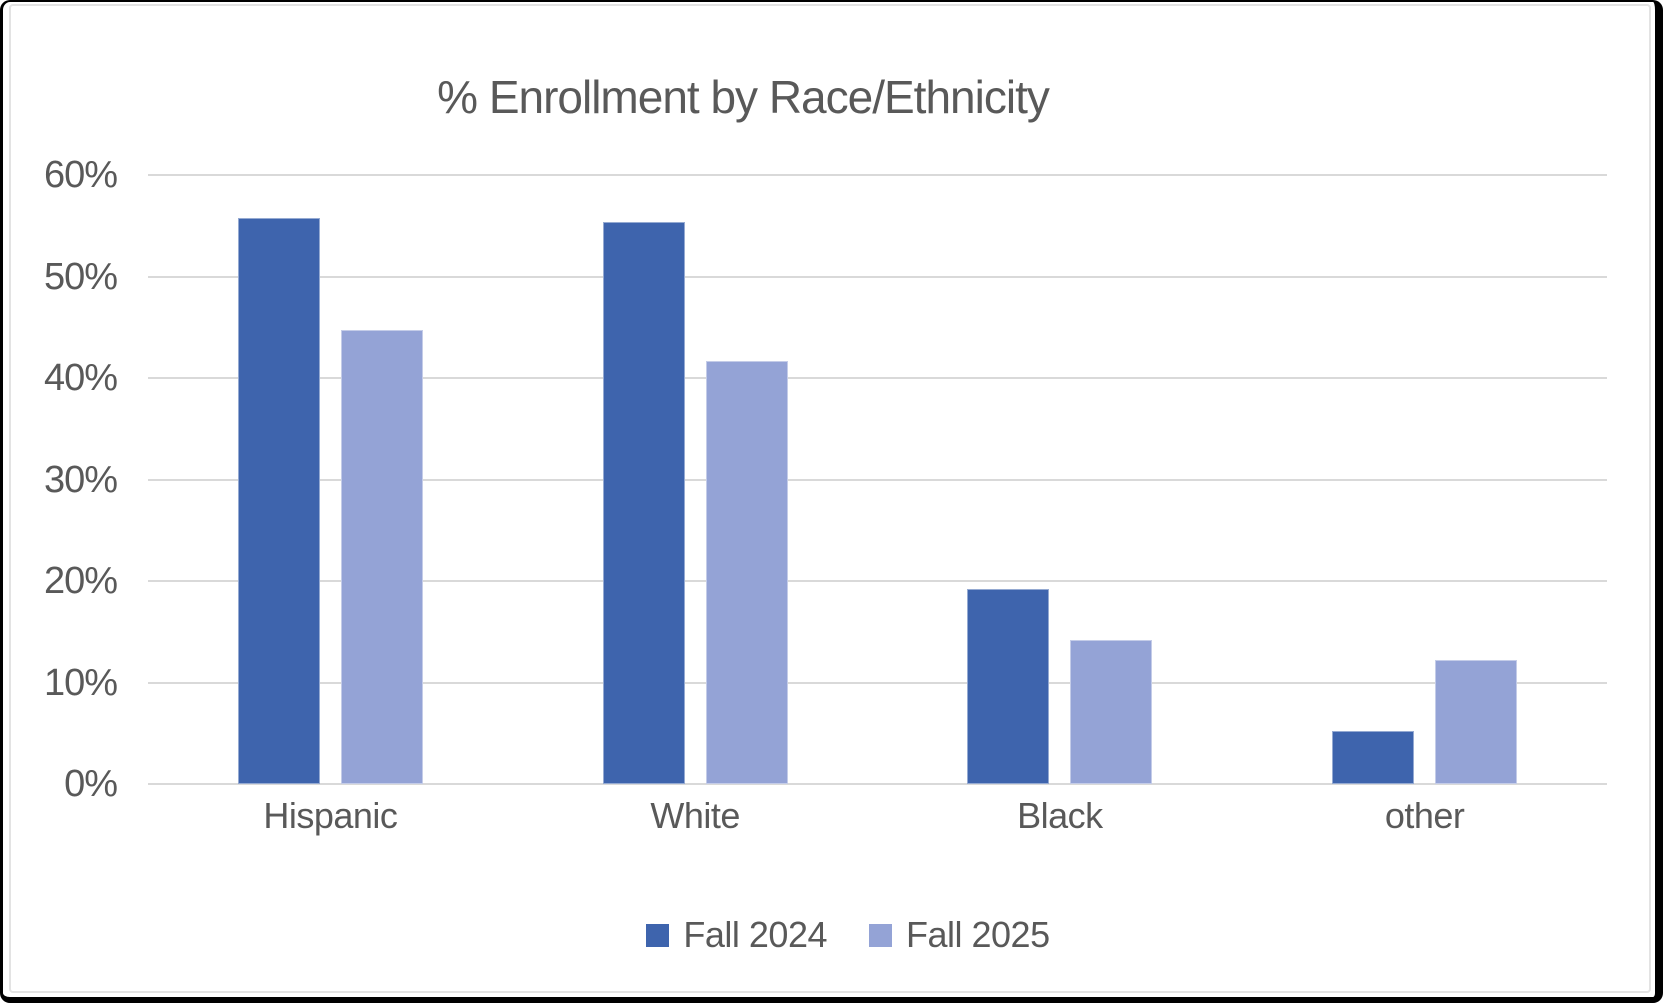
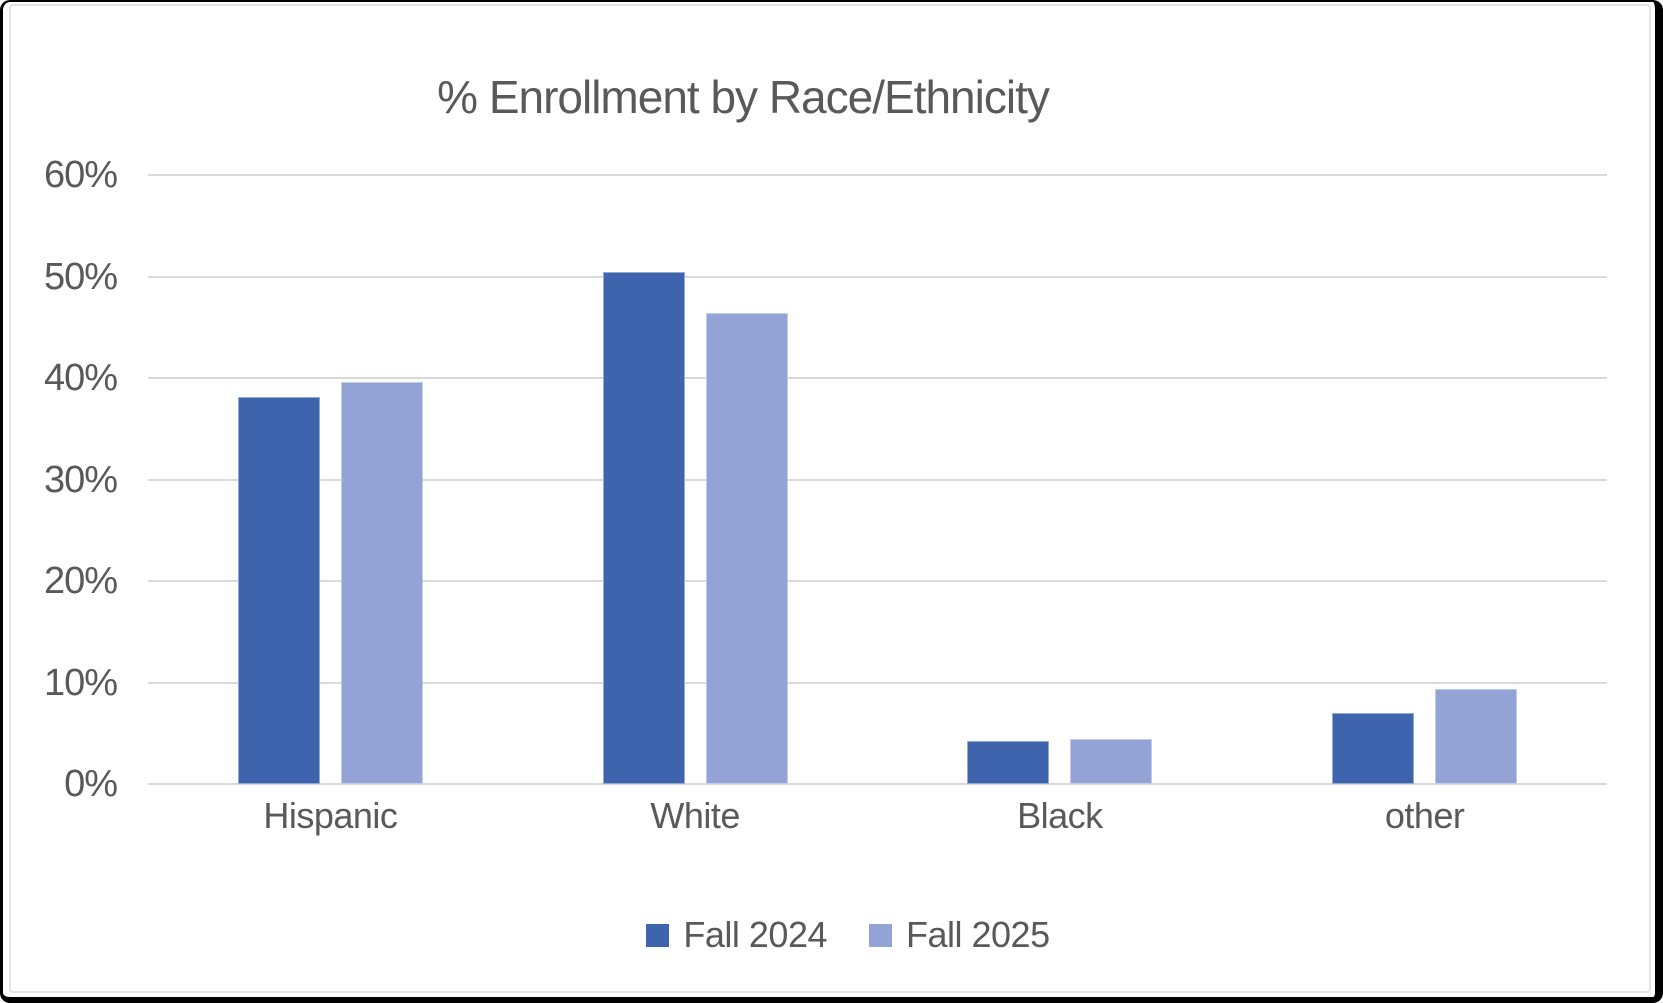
Fall 2024/Hispanic: 55.8% -> 38.1%
Fall 2025/Hispanic: 44.7% -> 39.6%
Fall 2024/White: 55.4% -> 50.4%
Fall 2025/White: 41.7% -> 46.4%
Fall 2024/Black: 19.2% -> 4.2%
Fall 2025/Black: 14.2% -> 4.4%
Fall 2024/other: 5.2% -> 7.0%
Fall 2025/other: 12.2% -> 9.4%
